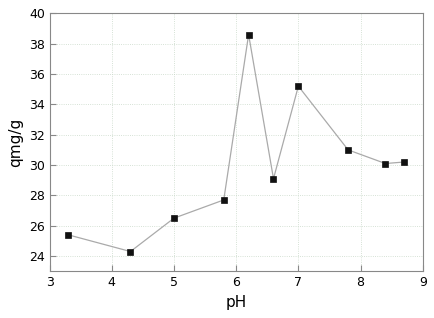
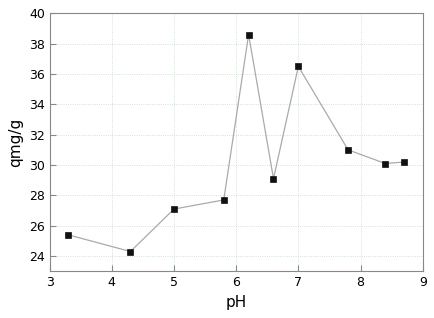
5: 26.5 -> 27.1
7: 35.2 -> 36.5
